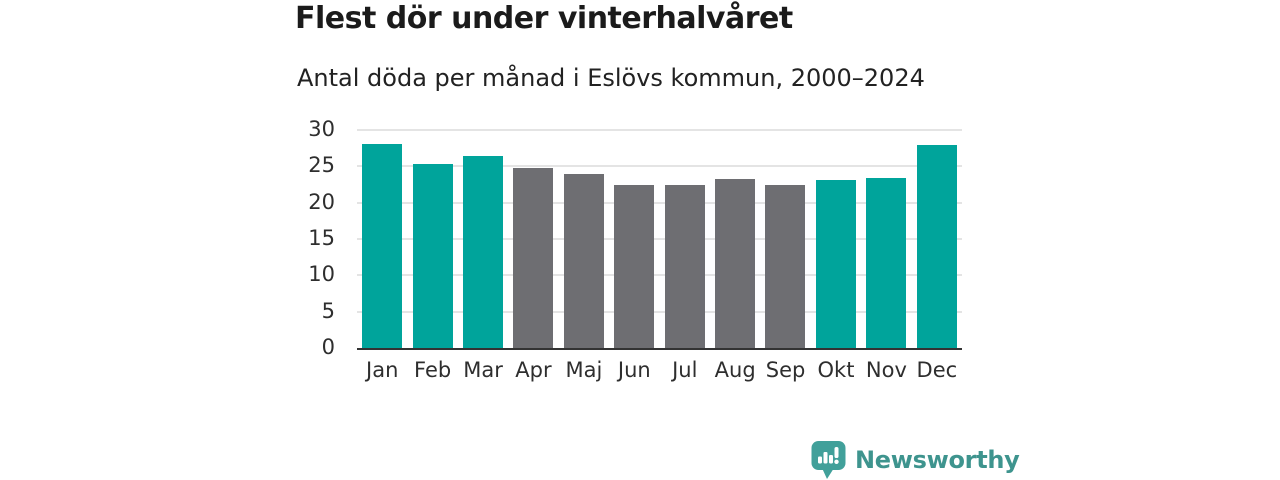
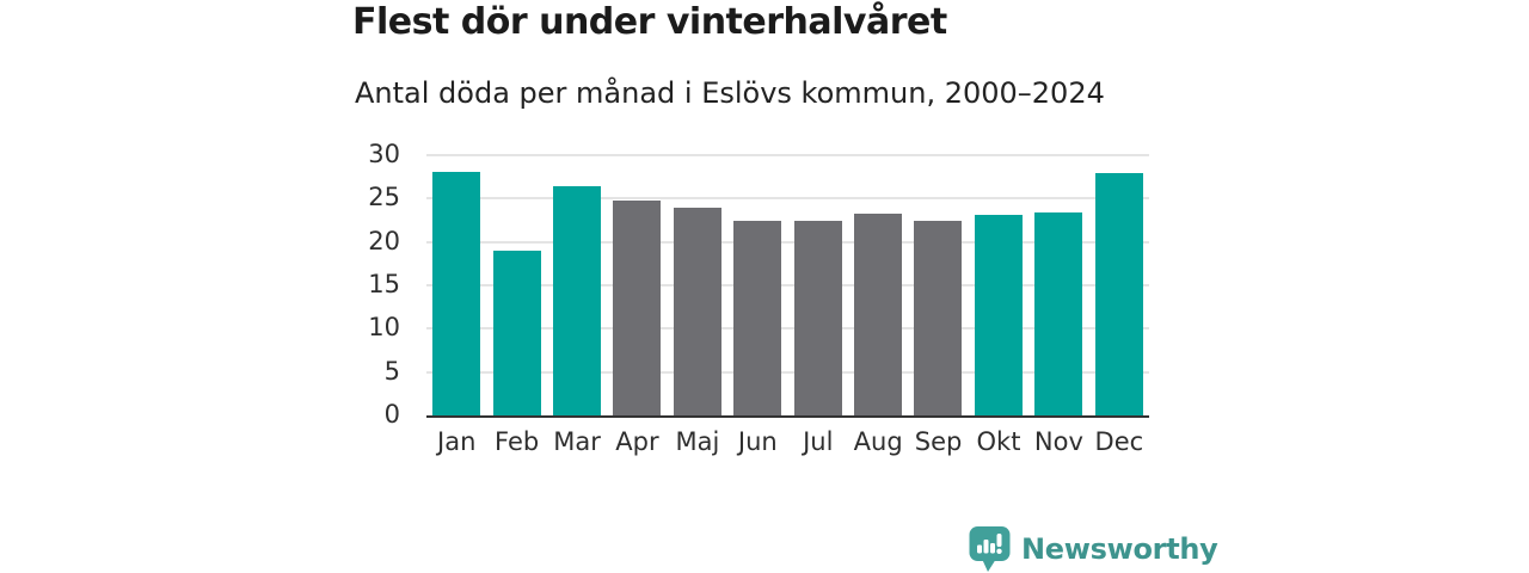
Feb: 25 -> 19
